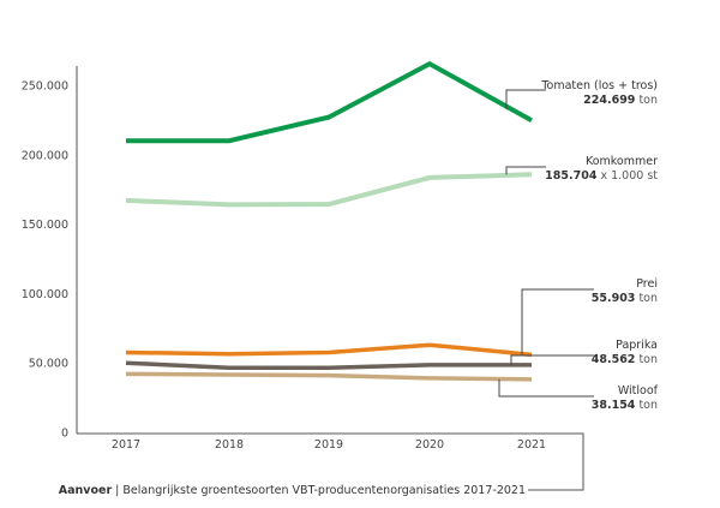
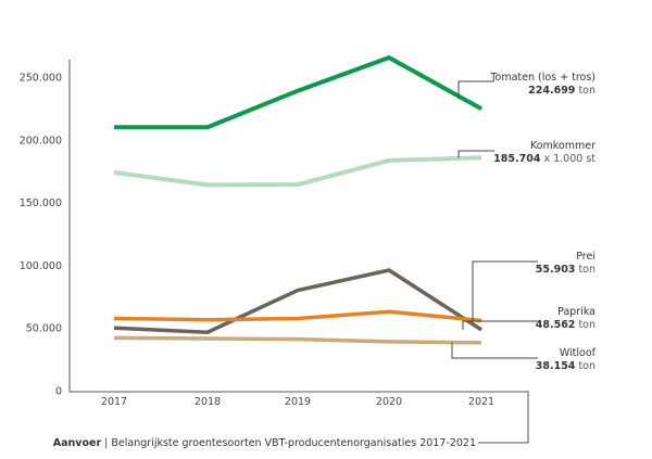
Komkommer/2017: 167000 -> 174000
Tomaten (los + tros)/2019: 227000 -> 239000
Paprika/2019: 46000 -> 80000
Paprika/2020: 48000 -> 96000
